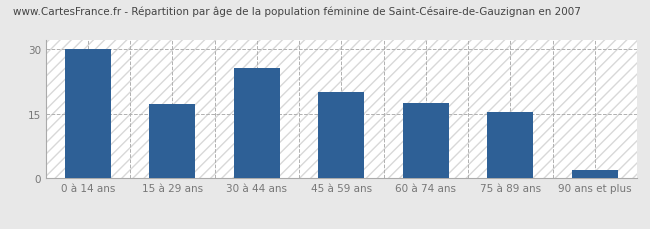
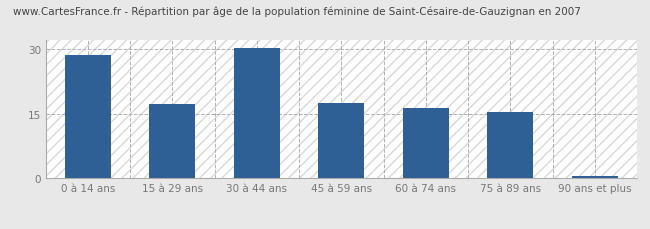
0 à 14 ans: 30.0 -> 28.5
30 à 44 ans: 25.5 -> 30.2
45 à 59 ans: 20.0 -> 17.6
60 à 74 ans: 17.5 -> 16.3
90 ans et plus: 2.0 -> 0.7
